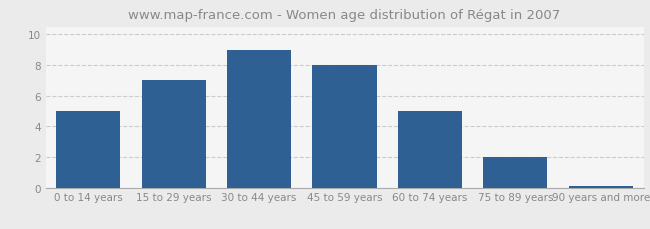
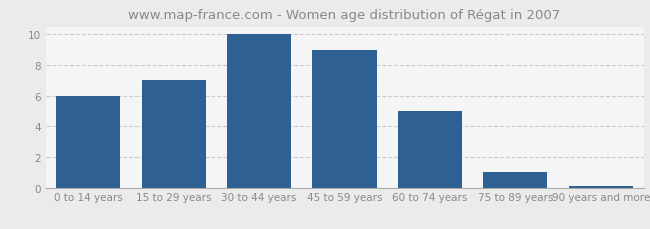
0 to 14 years: 5.0 -> 6.0
30 to 44 years: 9.0 -> 10.0
45 to 59 years: 8.0 -> 9.0
75 to 89 years: 2.0 -> 1.0
